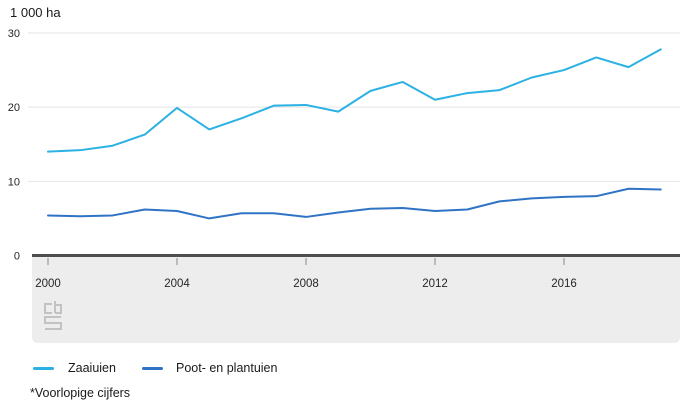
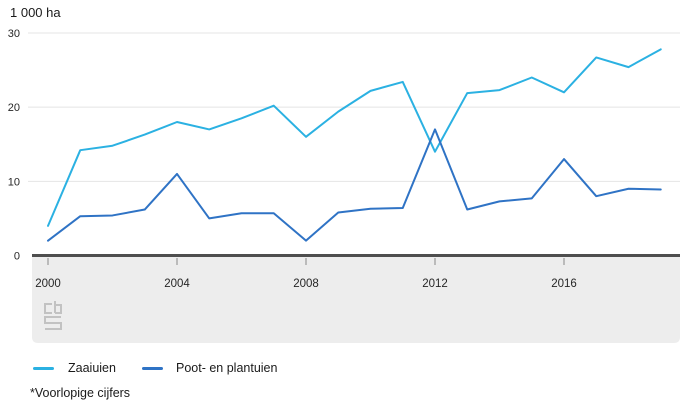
Zaaiuien/2000: 14 -> 4
Poot- en plantuien/2000: 5 -> 2
Zaaiuien/2004: 20 -> 18
Poot- en plantuien/2004: 6 -> 11
Zaaiuien/2008: 20 -> 16
Poot- en plantuien/2008: 5 -> 2
Zaaiuien/2012: 21 -> 14
Poot- en plantuien/2012: 6 -> 17
Zaaiuien/2016: 25 -> 22
Poot- en plantuien/2016: 8 -> 13
